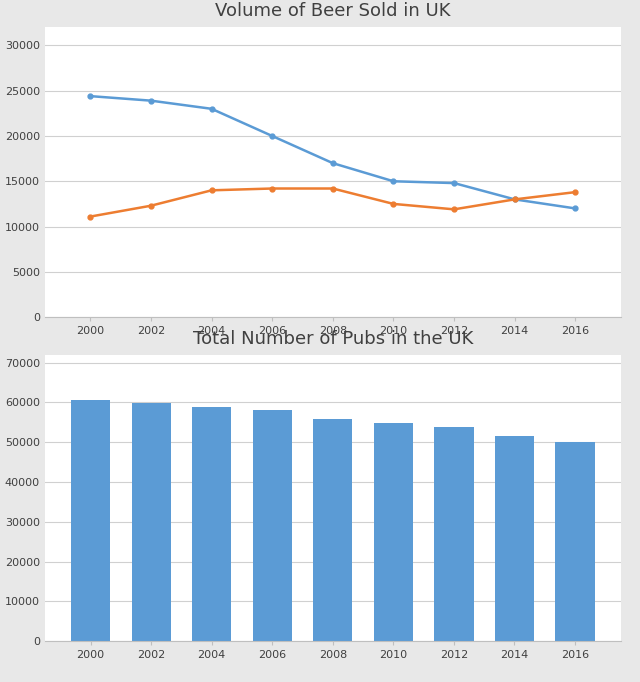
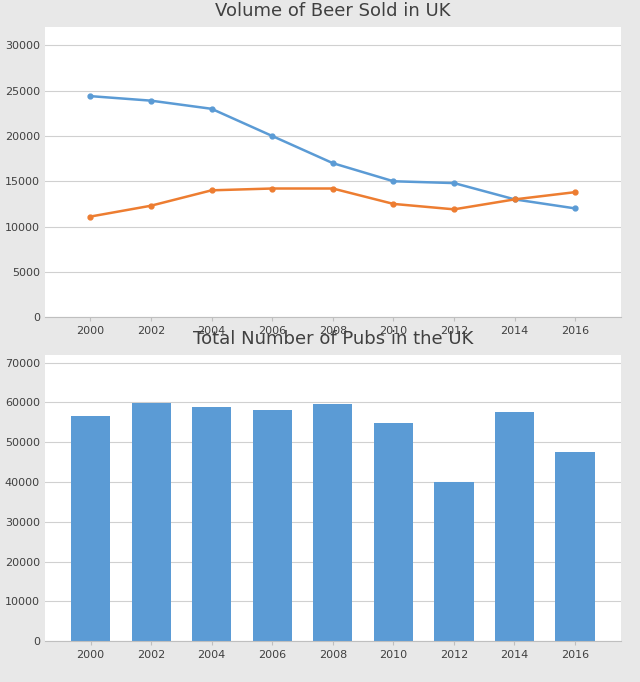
Total Number of Pubs in the UK/2000: 60600 -> 56500
Total Number of Pubs in the UK/2008: 55800 -> 59500
Total Number of Pubs in the UK/2012: 53800 -> 40000
Total Number of Pubs in the UK/2014: 51600 -> 57500
Total Number of Pubs in the UK/2016: 50000 -> 47500
